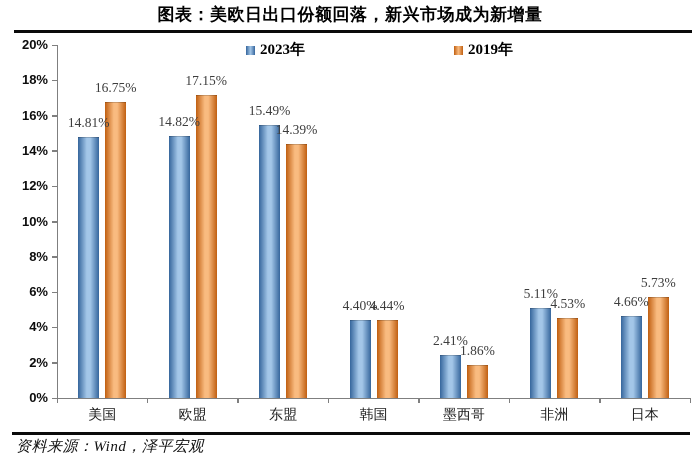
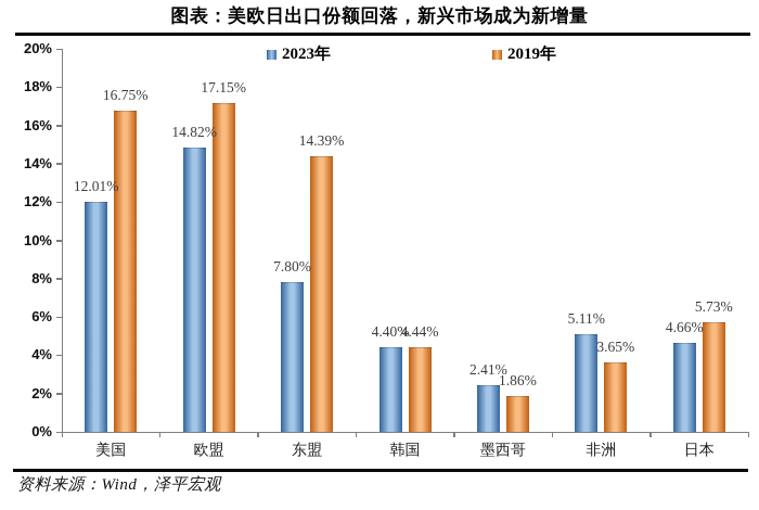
2023年/美国: 14.81% -> 12.01%
2023年/东盟: 15.49% -> 7.80%
2019年/非洲: 4.53% -> 3.65%
